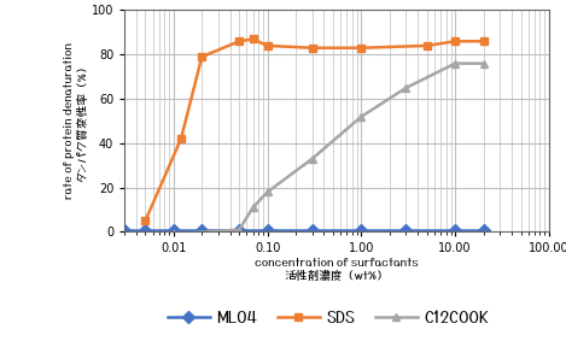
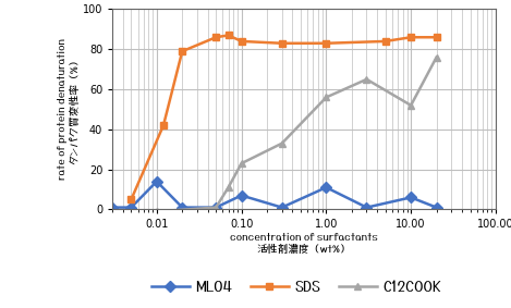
ML04/0.01: 1 -> 14
ML04/0.10: 1 -> 7
C12COOK/0.10: 18 -> 23
ML04/1.00: 1 -> 11
C12COOK/1.00: 52 -> 56
ML04/10.00: 1 -> 6
C12COOK/10.00: 76 -> 52
